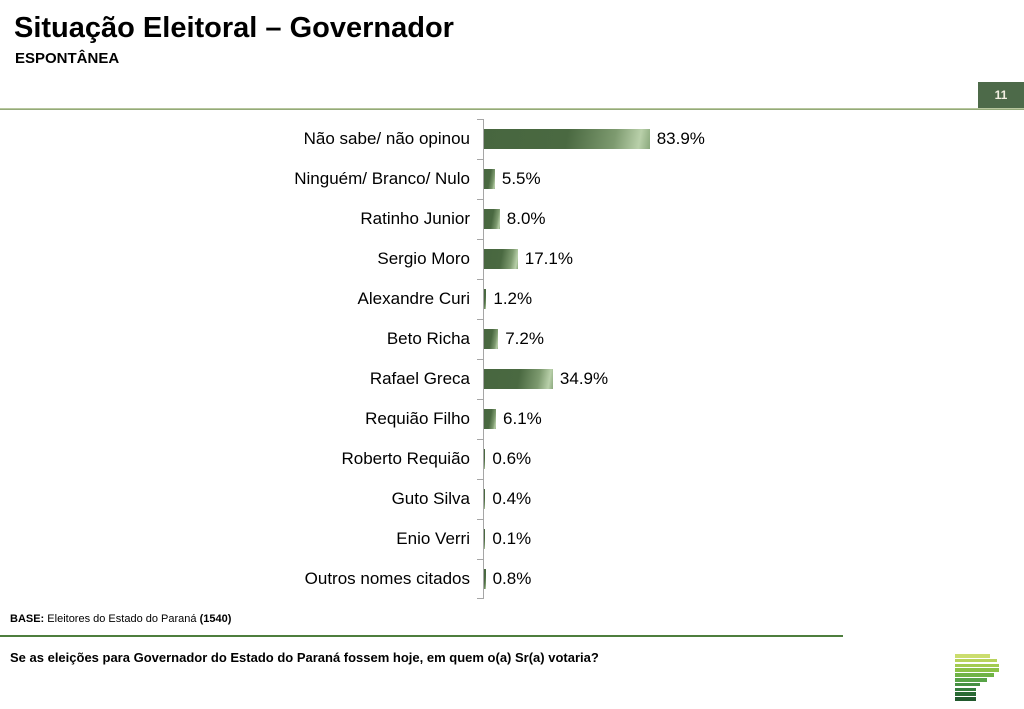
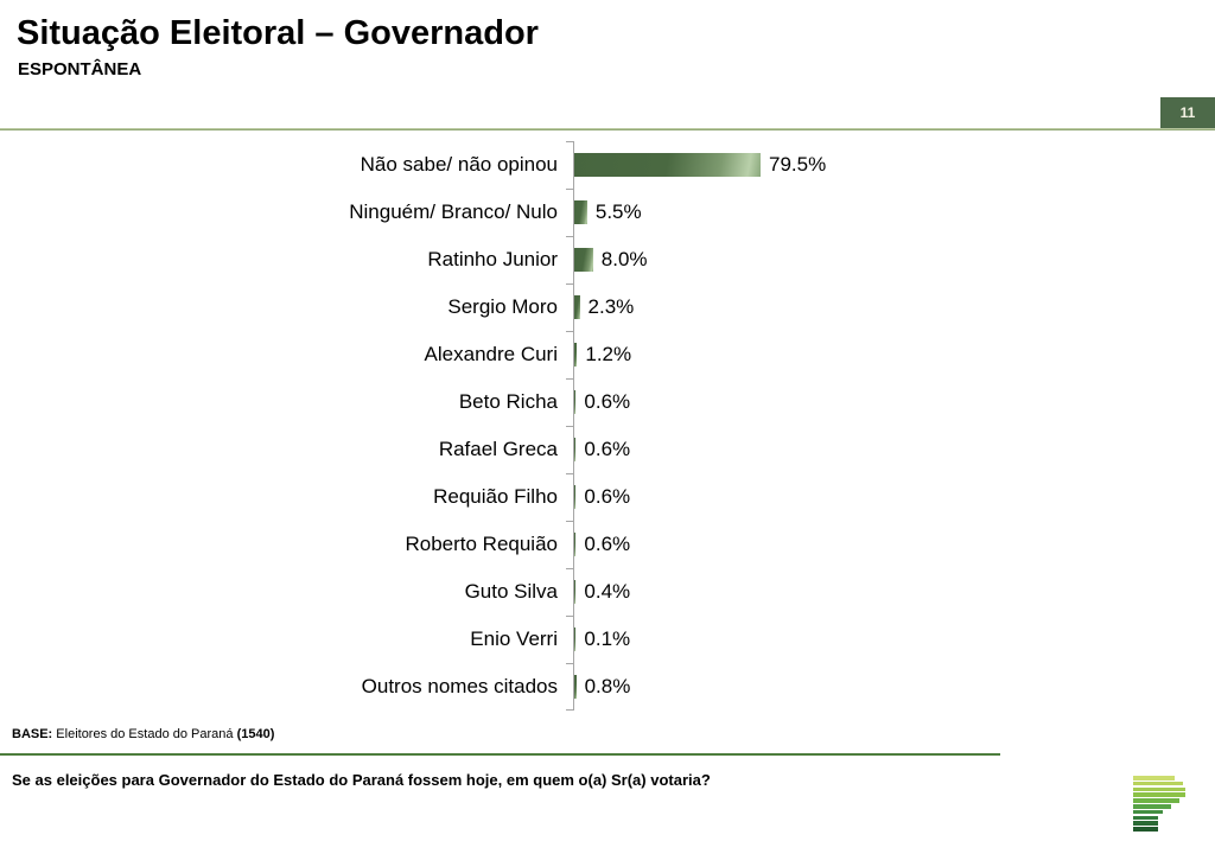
Não sabe/ não opinou: 83.9% -> 79.5%
Sergio Moro: 17.1% -> 2.3%
Beto Richa: 7.2% -> 0.6%
Rafael Greca: 34.9% -> 0.6%
Requião Filho: 6.1% -> 0.6%
